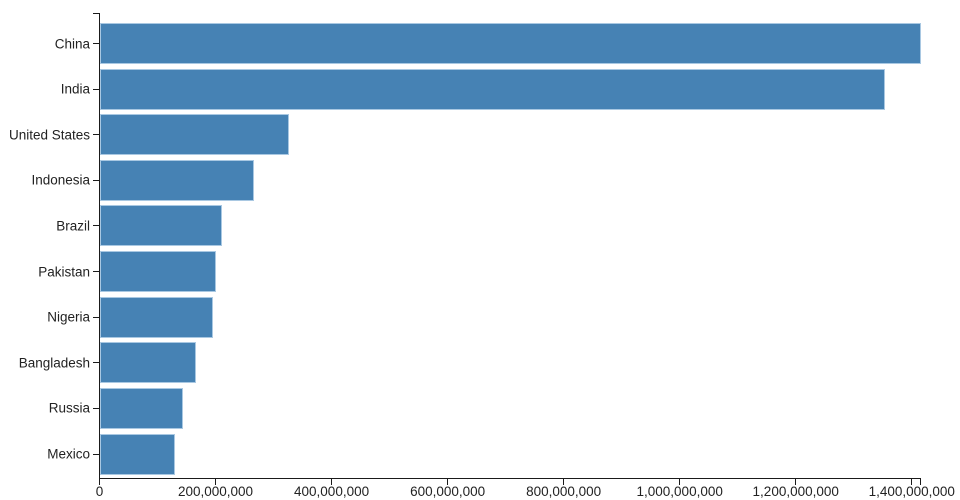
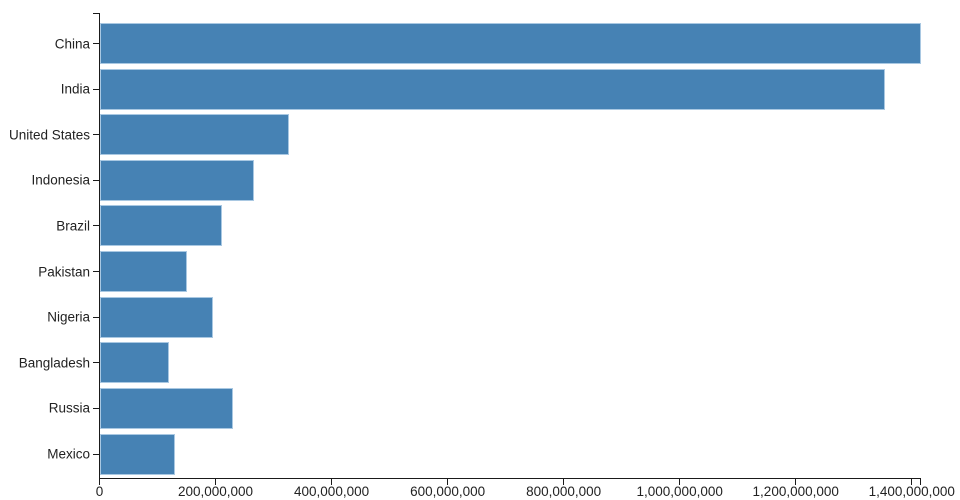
Pakistan: 200000000 -> 150000000
Bangladesh: 170000000 -> 120000000
Russia: 140000000 -> 230000000
